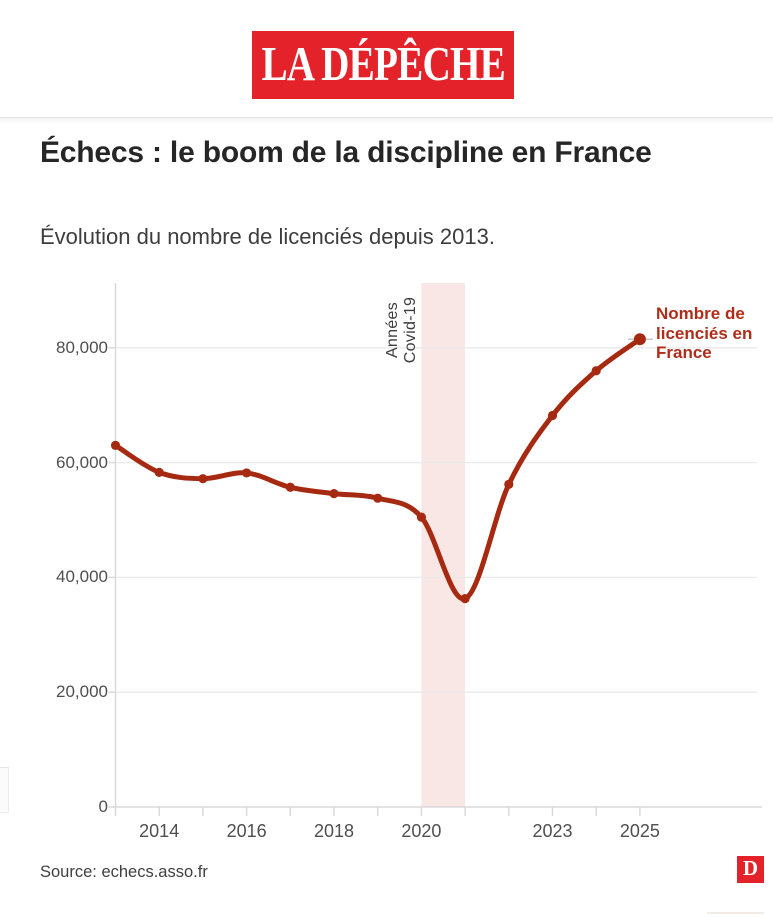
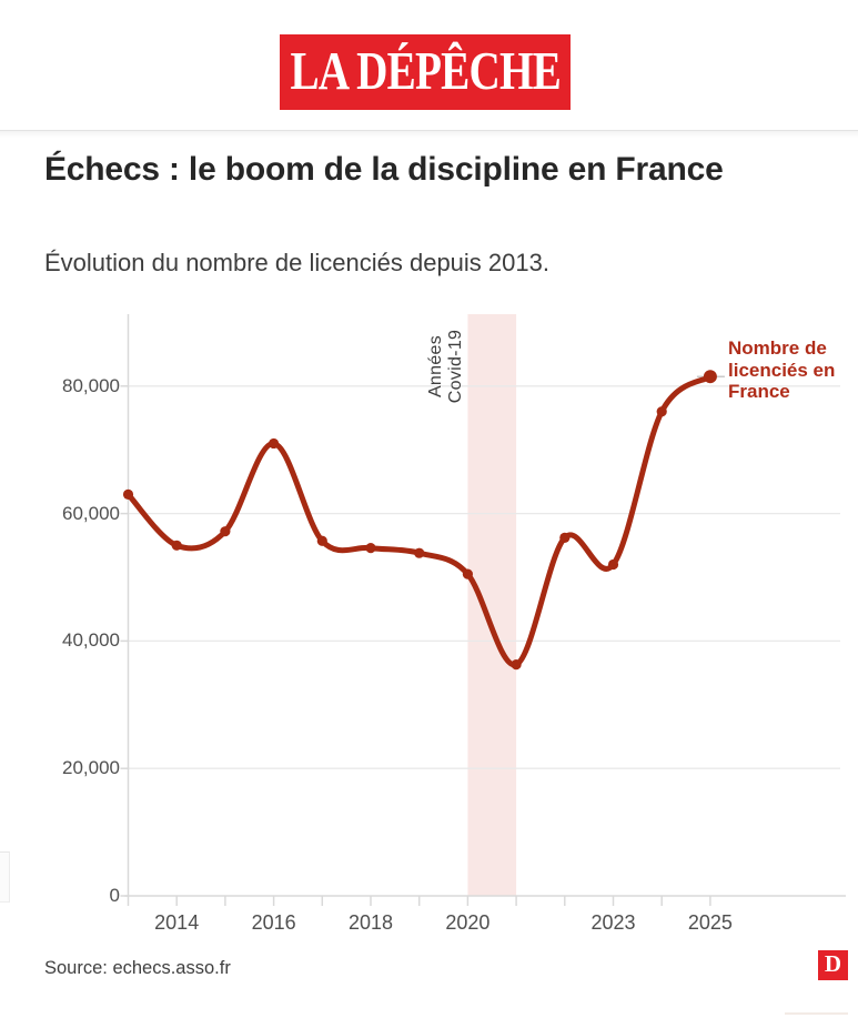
2014: 58000 -> 55000
2016: 58000 -> 71000
2023: 68000 -> 52000
